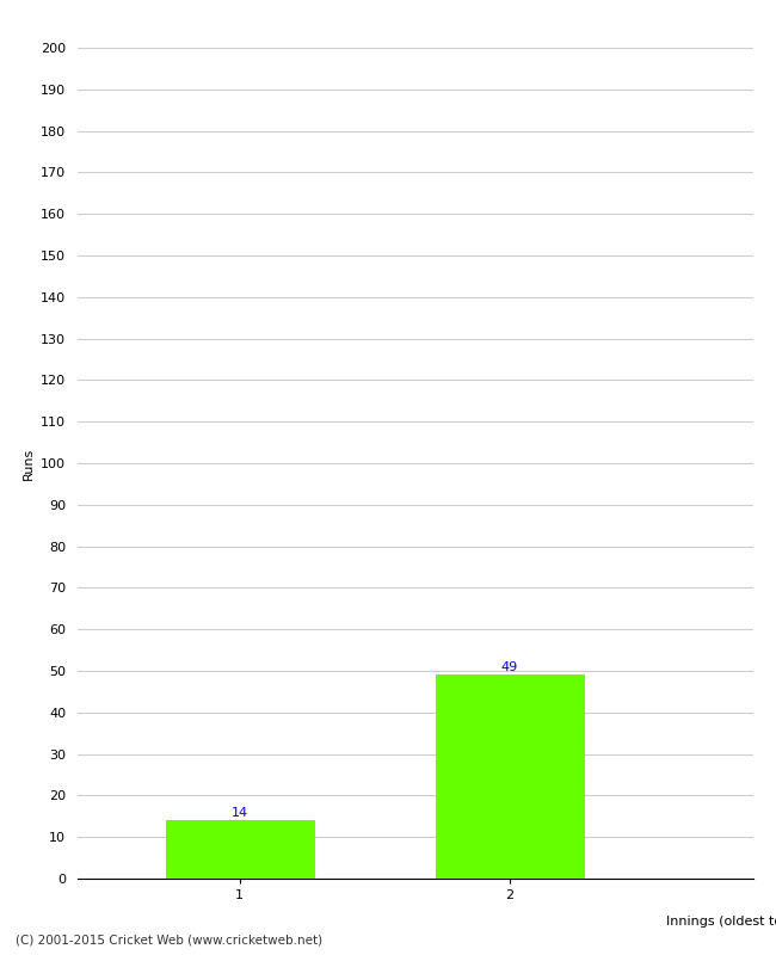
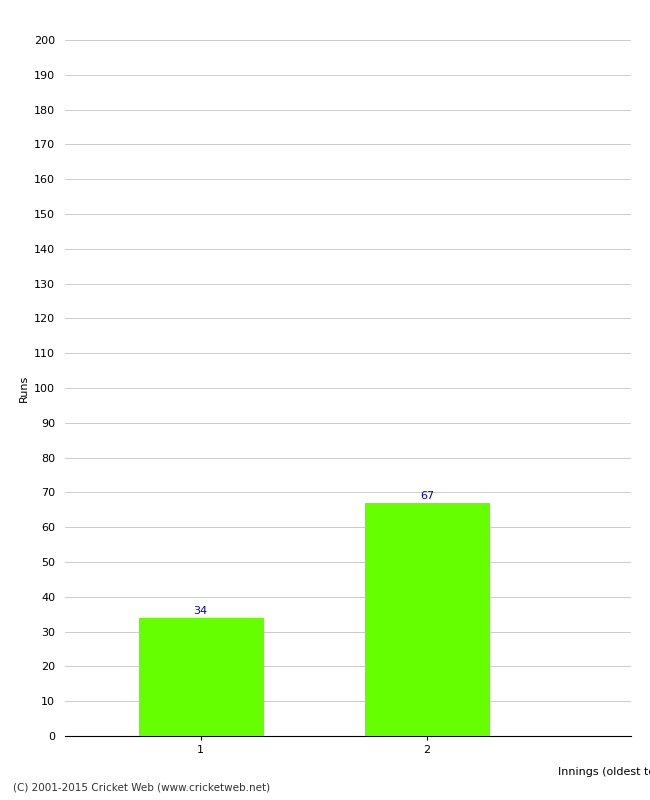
1: 14 -> 34
2: 49 -> 67
